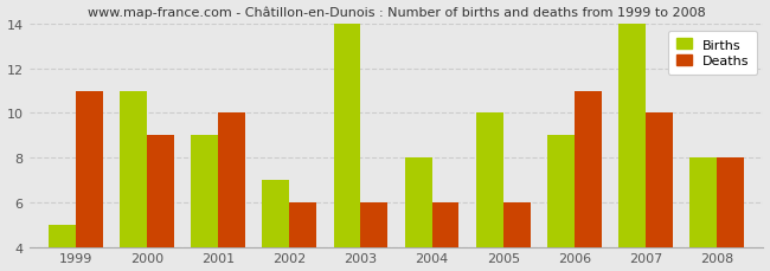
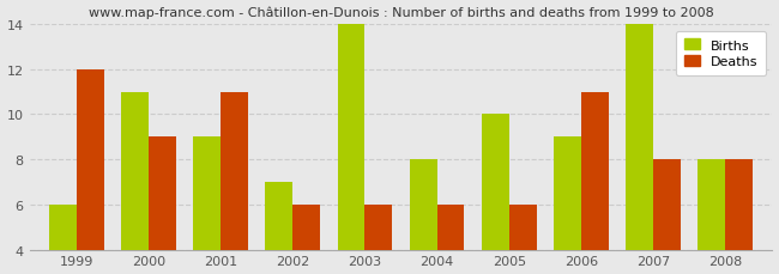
Births/1999: 5 -> 6
Deaths/1999: 11 -> 12
Deaths/2001: 10 -> 11
Deaths/2007: 10 -> 8
